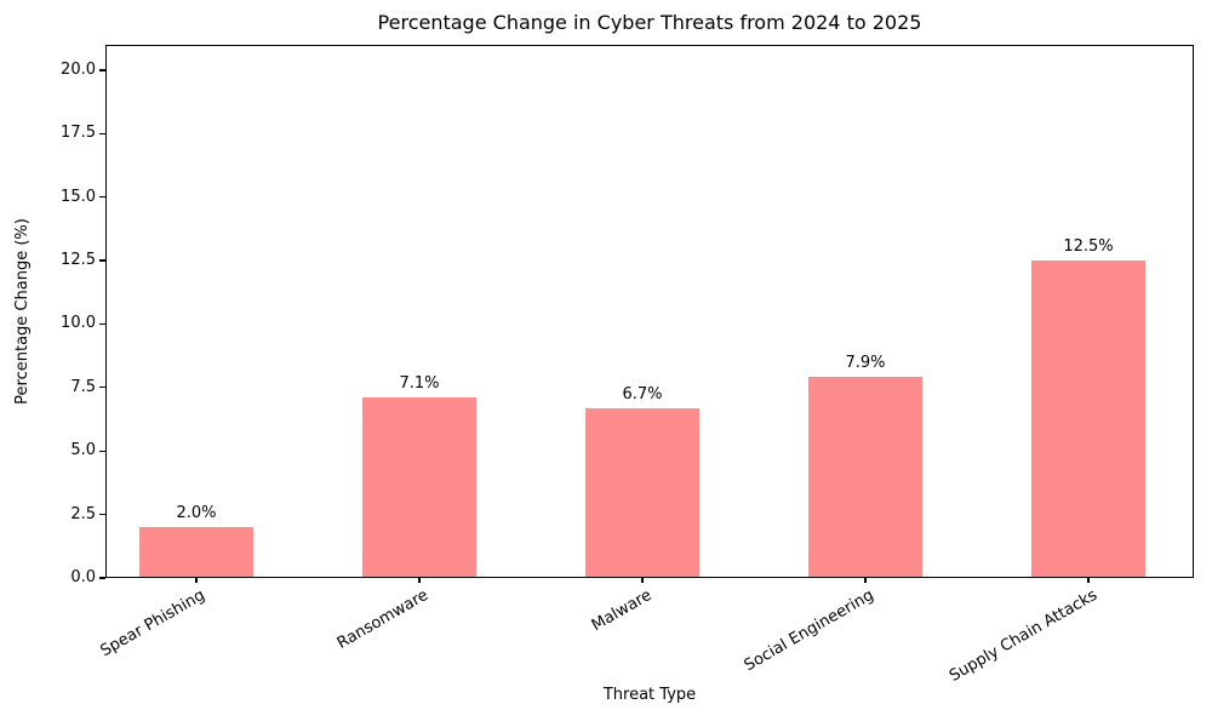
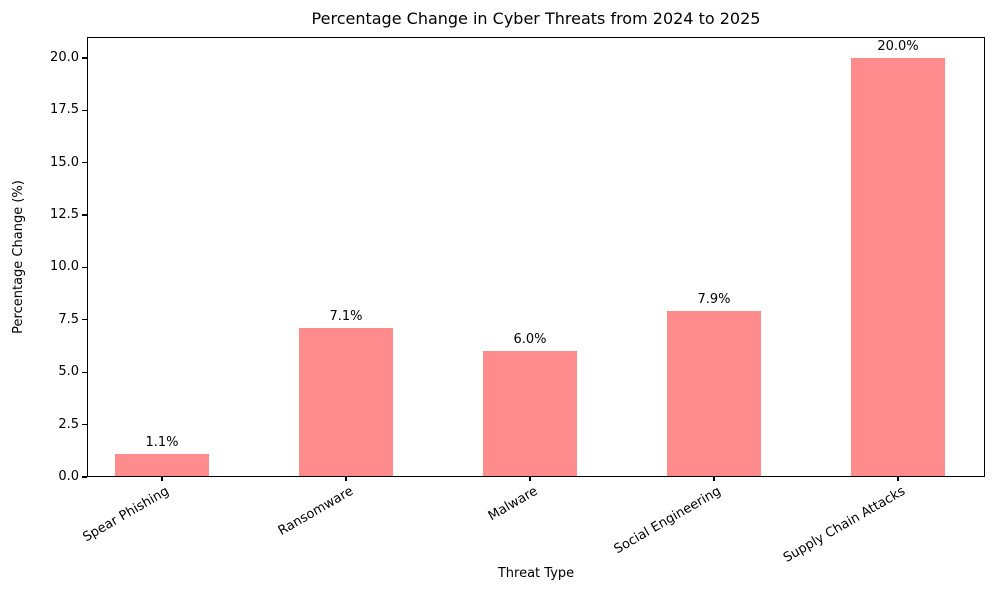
Spear Phishing: 2.0% -> 1.1%
Malware: 6.7% -> 6.0%
Supply Chain Attacks: 12.5% -> 20.0%
